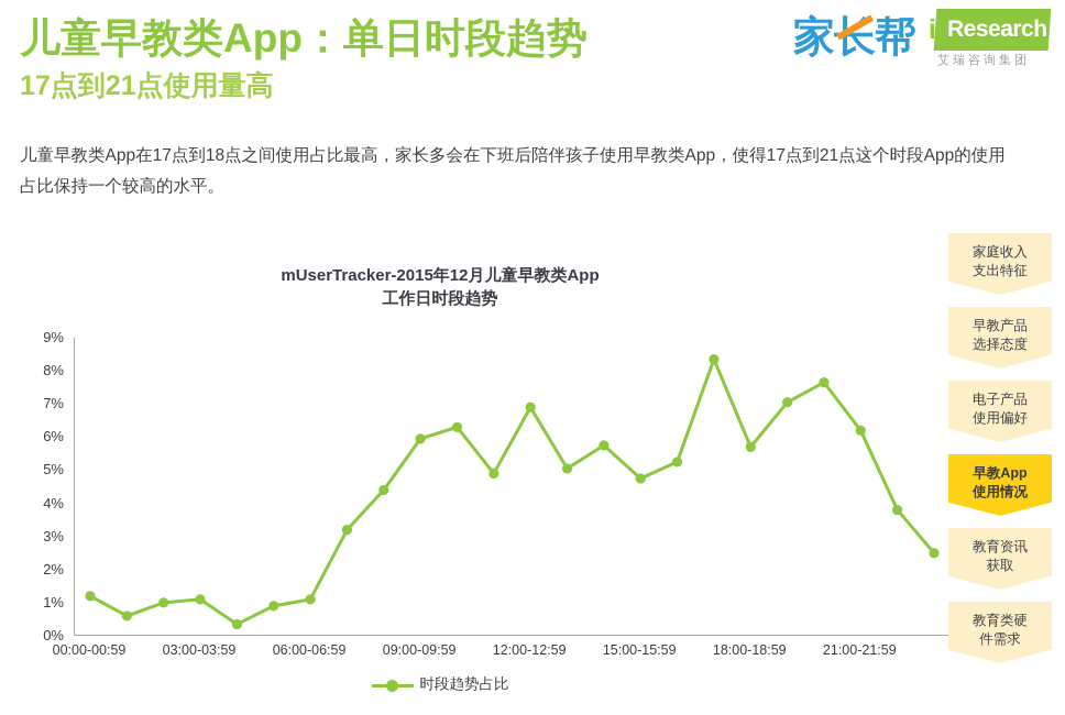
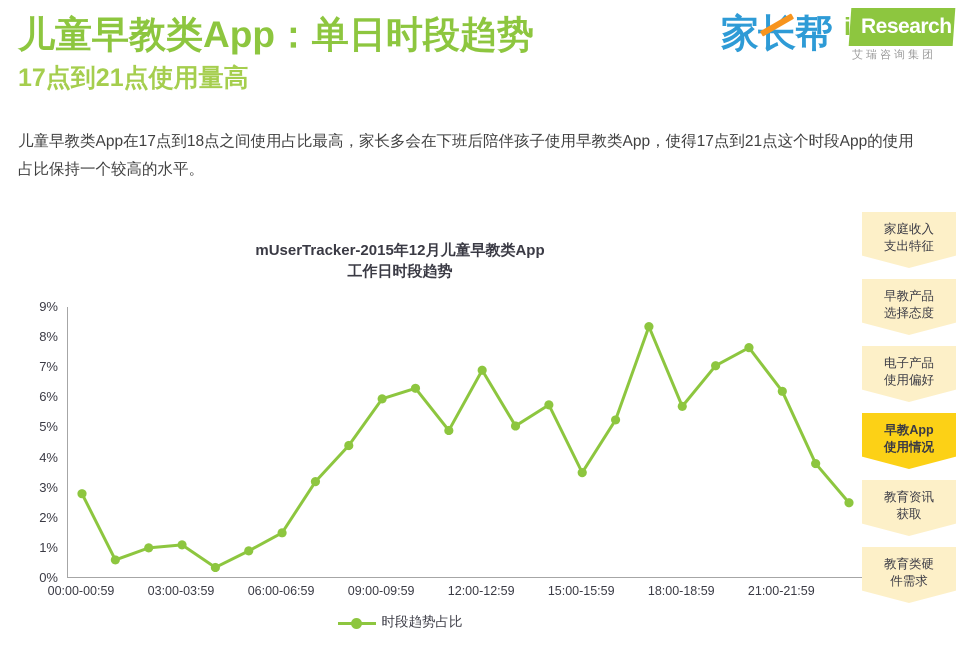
00:00-00:59: 1.2% -> 2.8%
06:00-06:59: 1.1% -> 1.5%
15:00-15:59: 4.8% -> 3.5%
